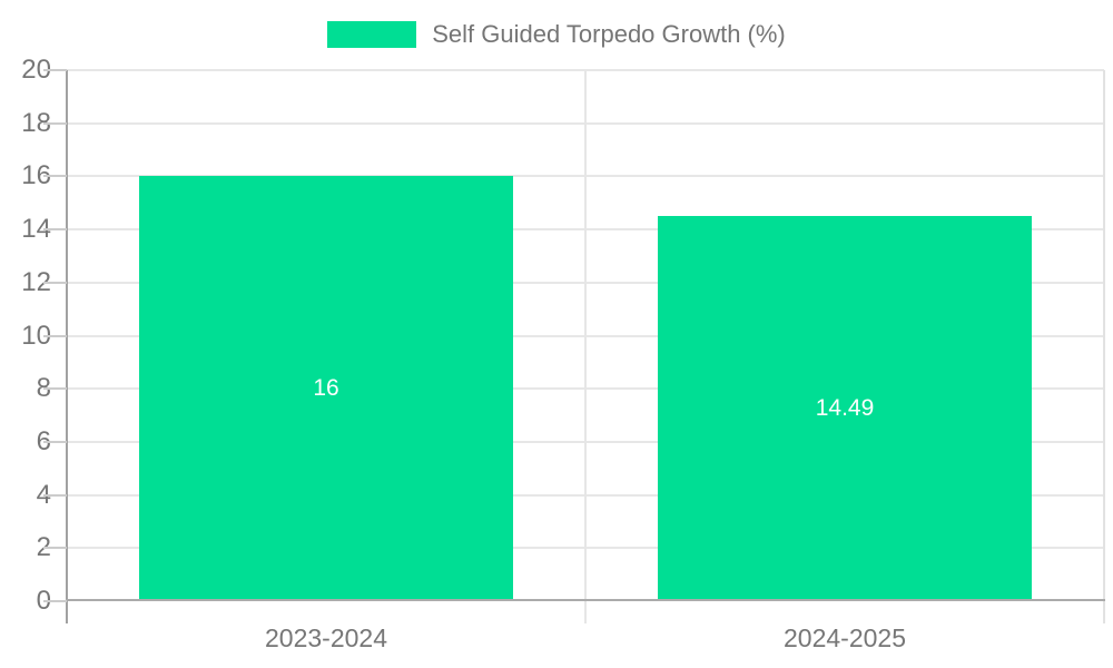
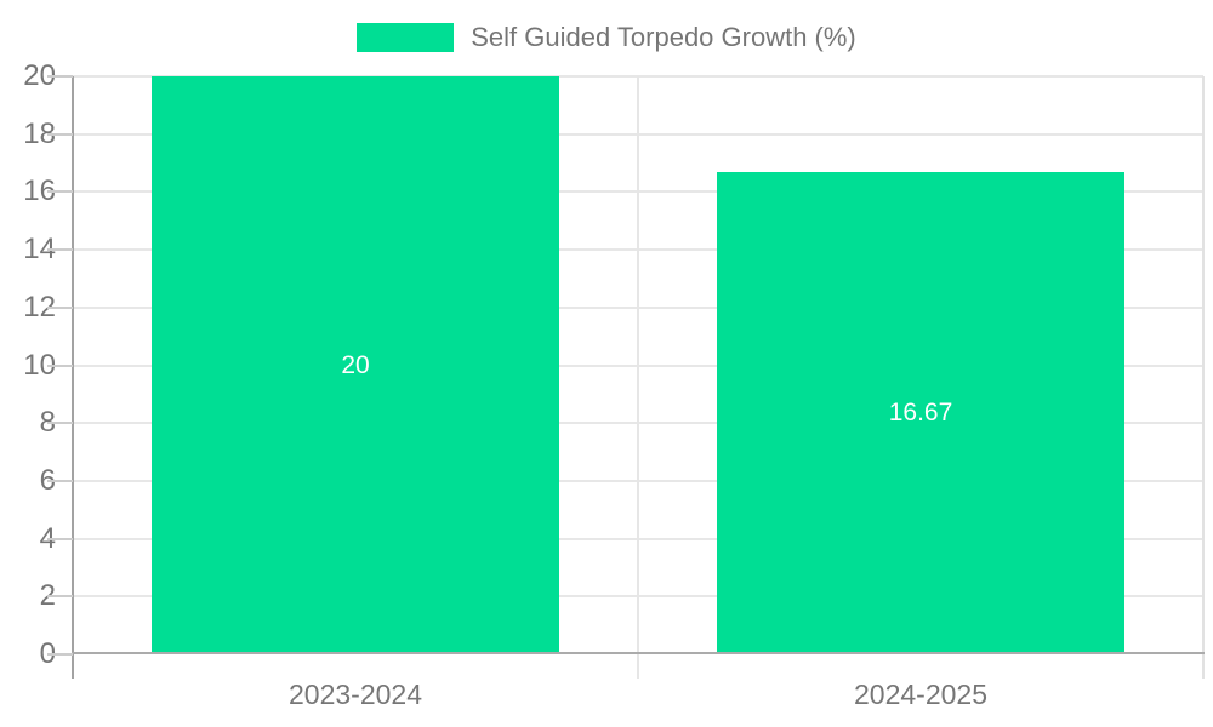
2023-2024: 16 -> 20
2024-2025: 14.49 -> 16.67
